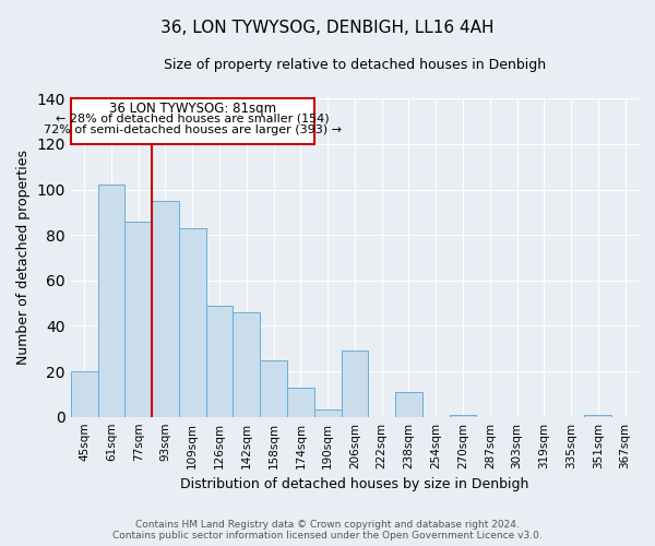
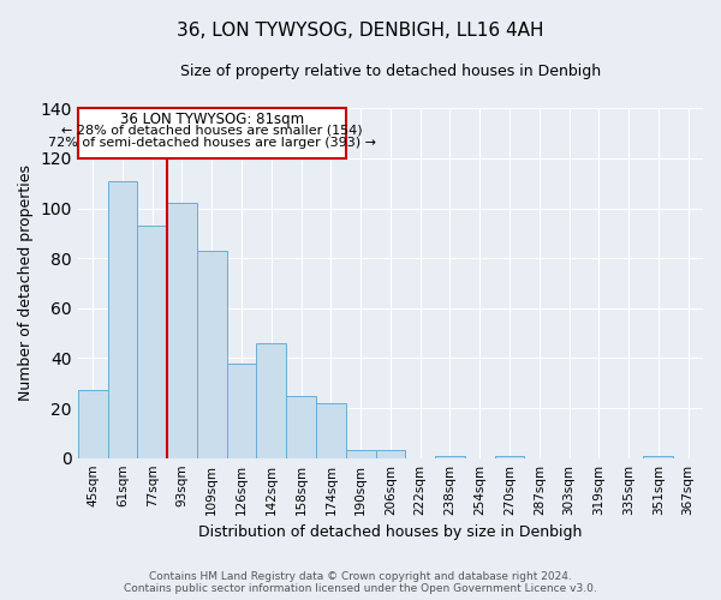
45sqm: 20 -> 27
61sqm: 102 -> 111
77sqm: 86 -> 93
93sqm: 95 -> 102
126sqm: 49 -> 38
174sqm: 13 -> 22
206sqm: 29 -> 3
238sqm: 11 -> 1
